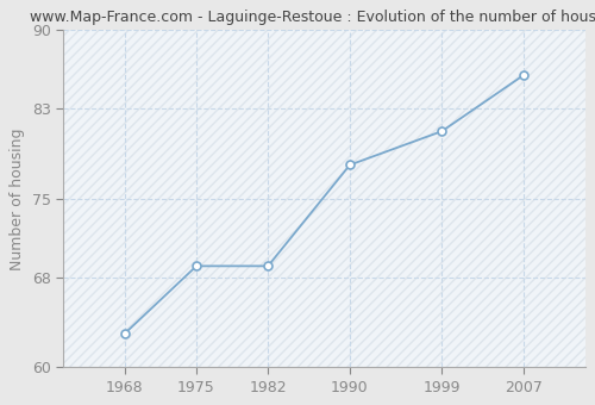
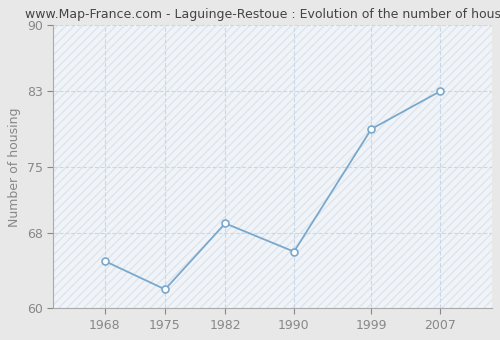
1968: 63 -> 65
1975: 69 -> 62
1990: 78 -> 66
1999: 81 -> 79
2007: 86 -> 83
